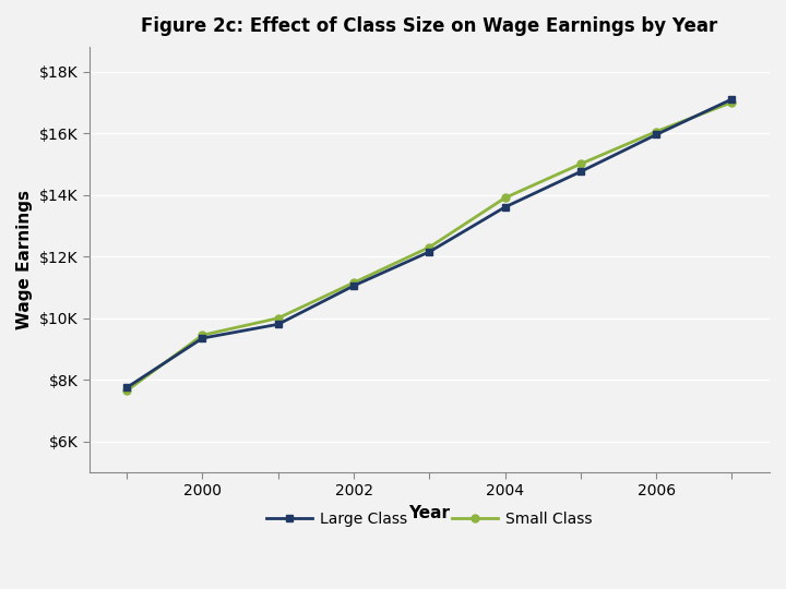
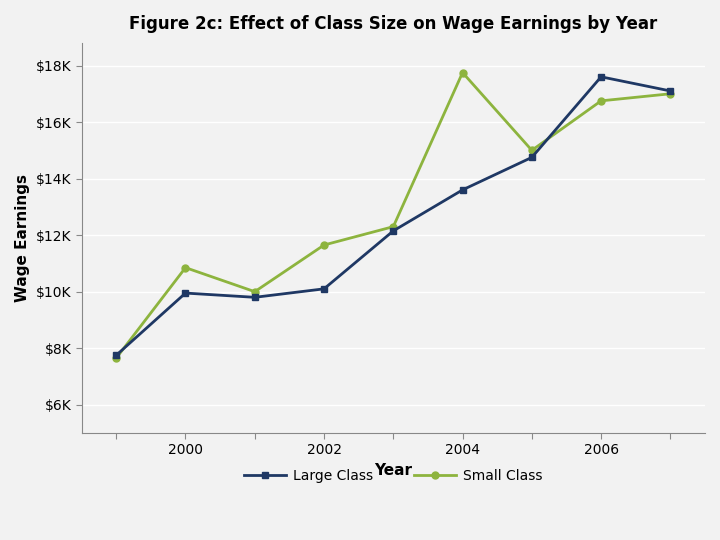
Large Class/2000: $9.35K -> $9.95K
Small Class/2000: $9.45K -> $10.85K
Large Class/2002: $11.05K -> $10.10K
Small Class/2002: $11.15K -> $11.65K
Small Class/2004: $13.90K -> $17.75K
Large Class/2006: $15.95K -> $17.60K
Small Class/2006: $16.05K -> $16.75K
